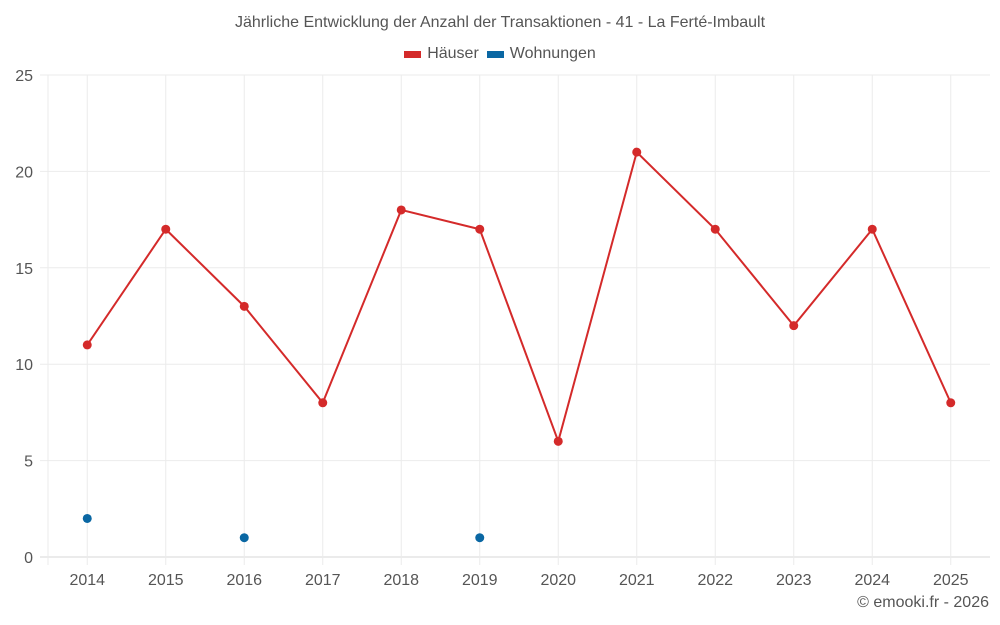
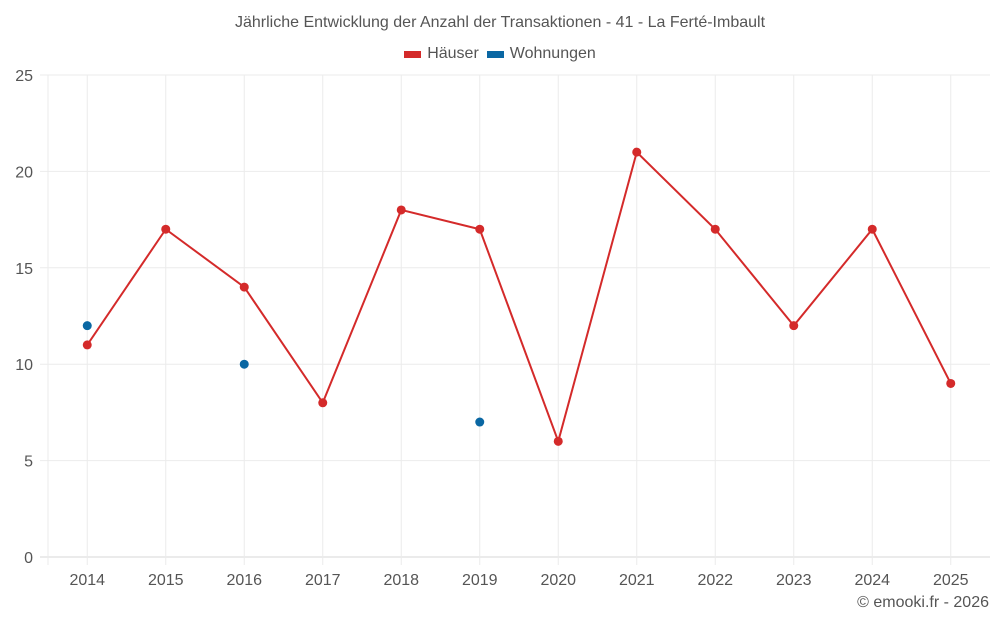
Wohnungen/2014: 2 -> 12
Häuser/2016: 13 -> 14
Wohnungen/2016: 1 -> 10
Wohnungen/2019: 1 -> 7
Häuser/2025: 8 -> 9
